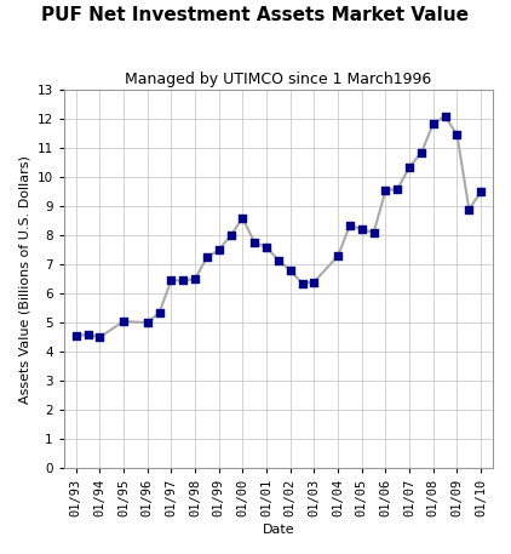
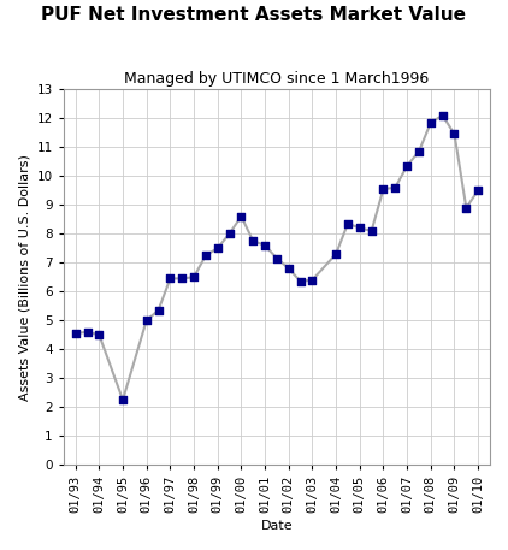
01/95: 5.05 -> 2.25
